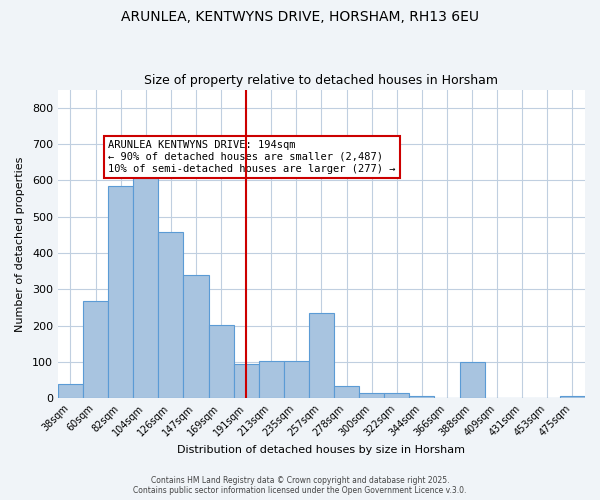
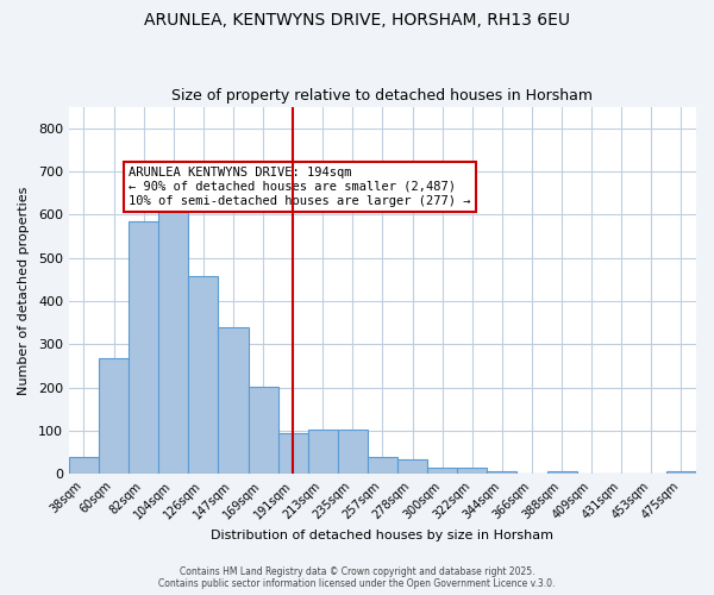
257sqm: 235 -> 38
388sqm: 100 -> 5
